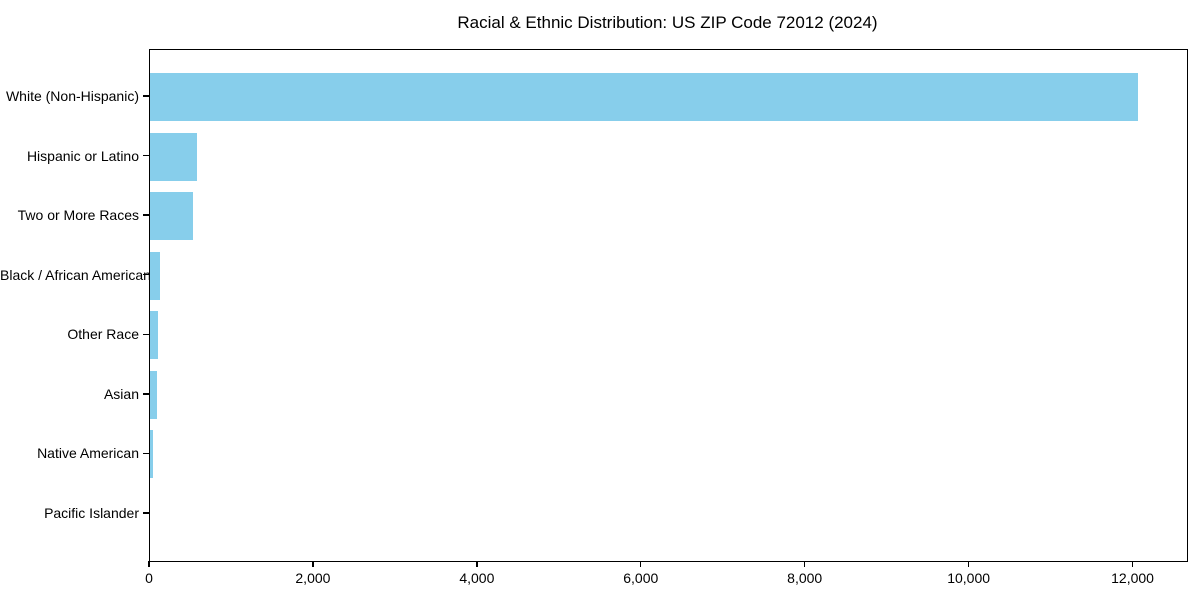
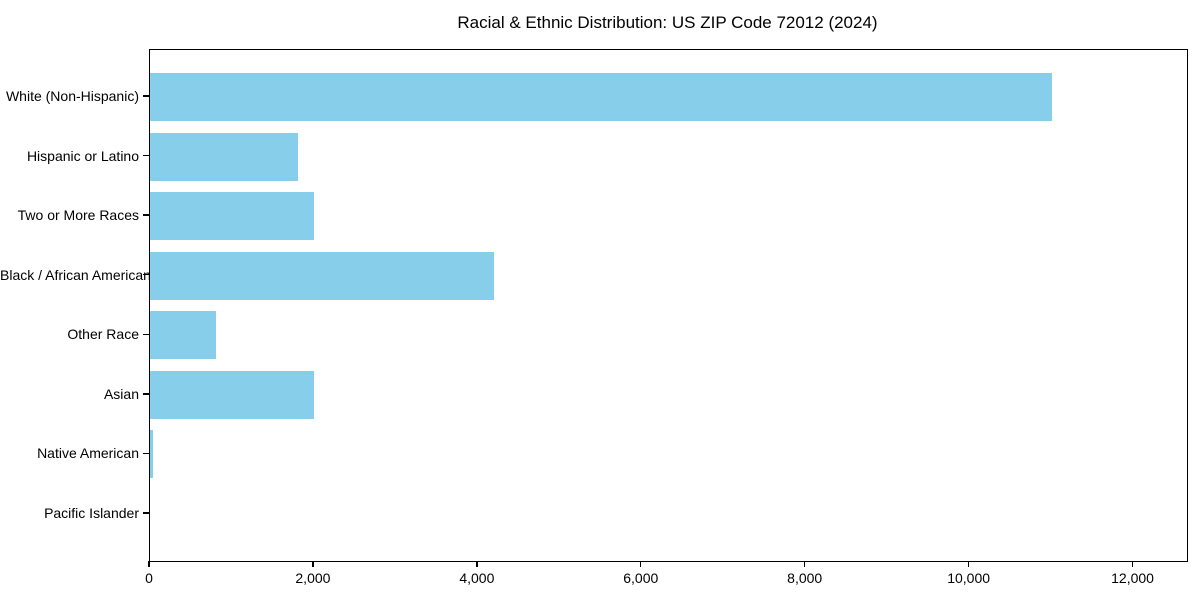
White (Non-Hispanic): 12000 -> 11000
Hispanic or Latino: 600 -> 1800
Two or More Races: 500 -> 2000
Black / African American: 100 -> 4200
Other Race: 100 -> 800
Asian: 100 -> 2000
